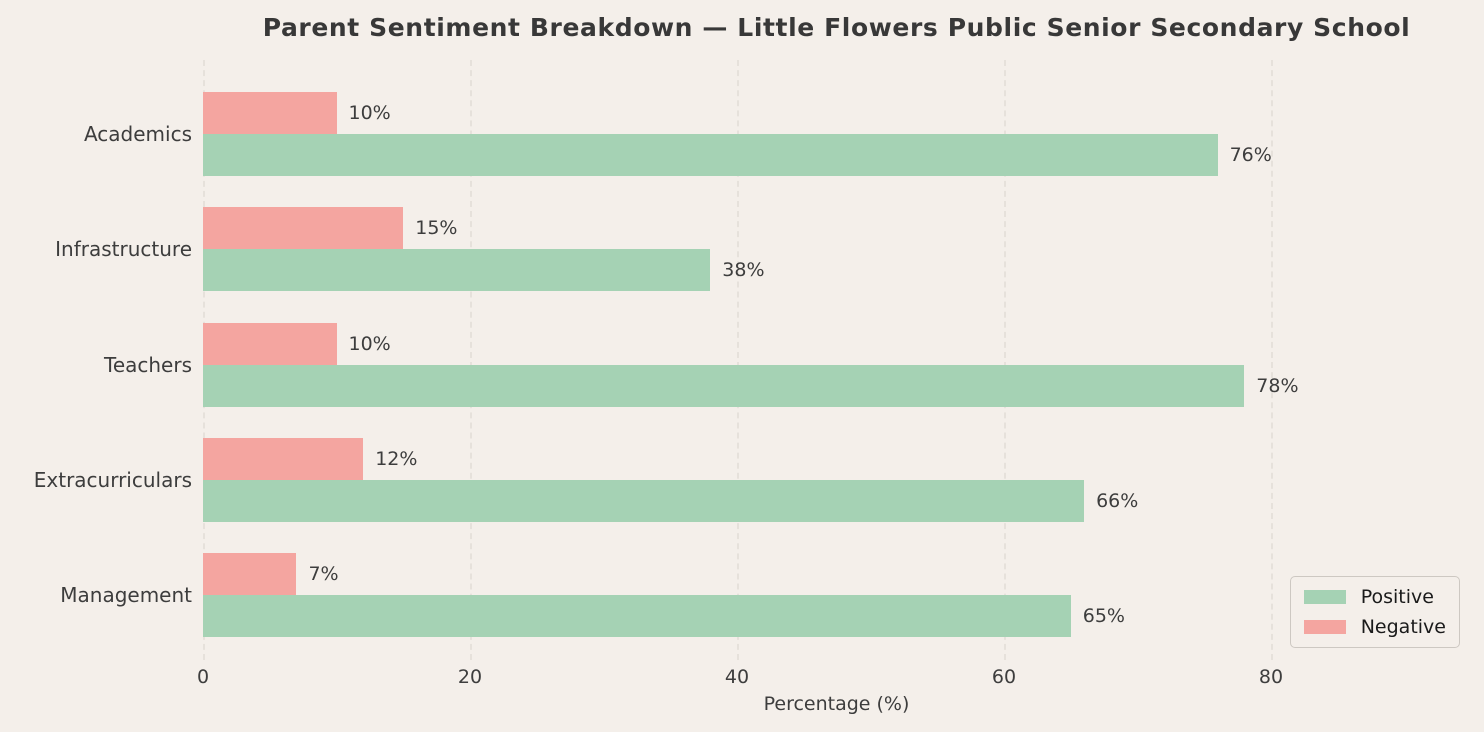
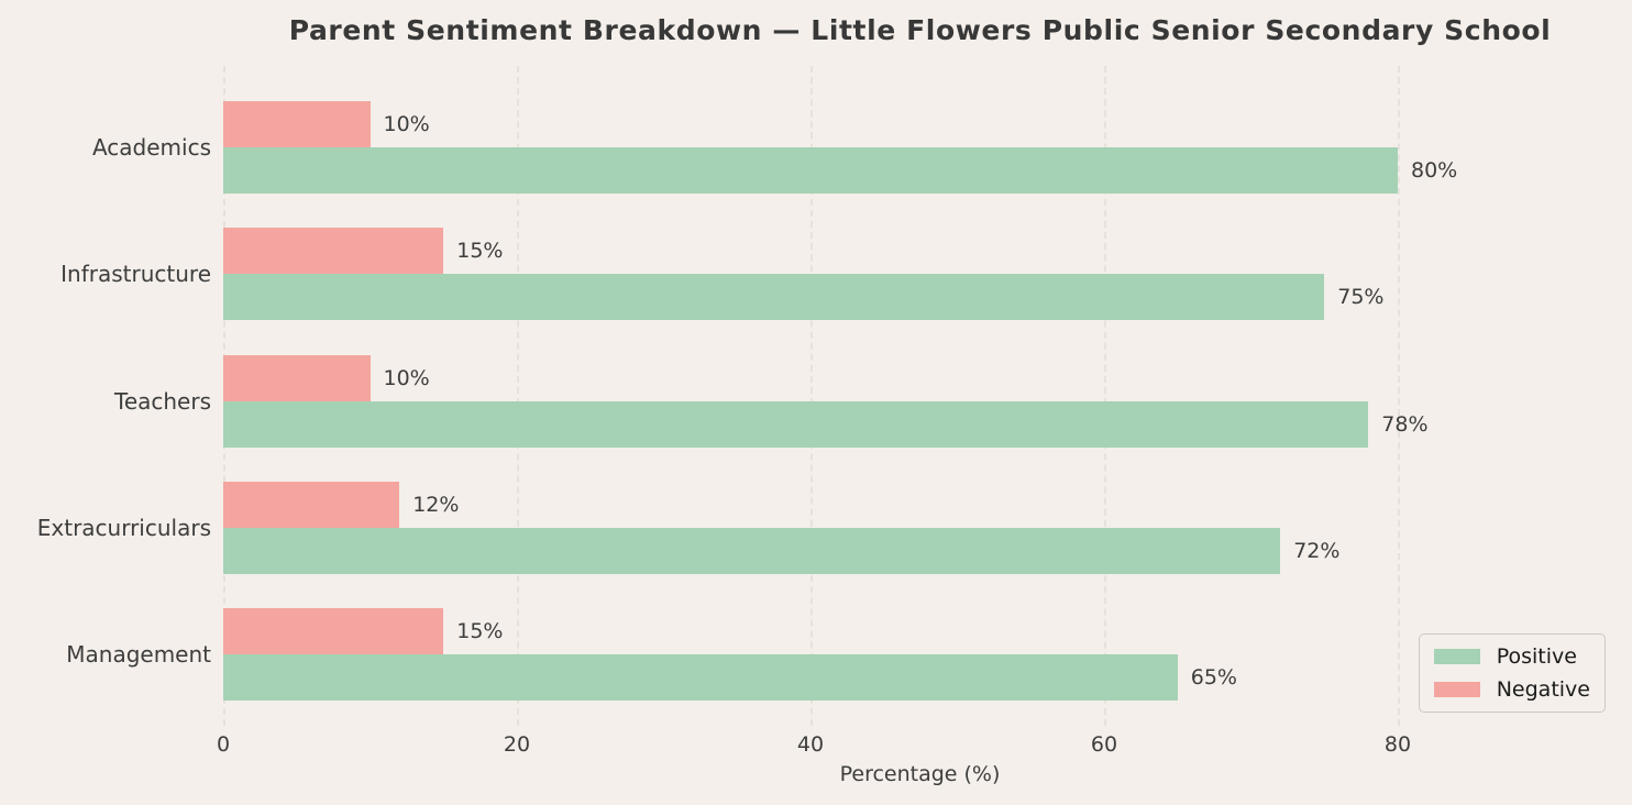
Positive/Academics: 76% -> 80%
Positive/Infrastructure: 38% -> 75%
Positive/Extracurriculars: 66% -> 72%
Negative/Management: 7% -> 15%
